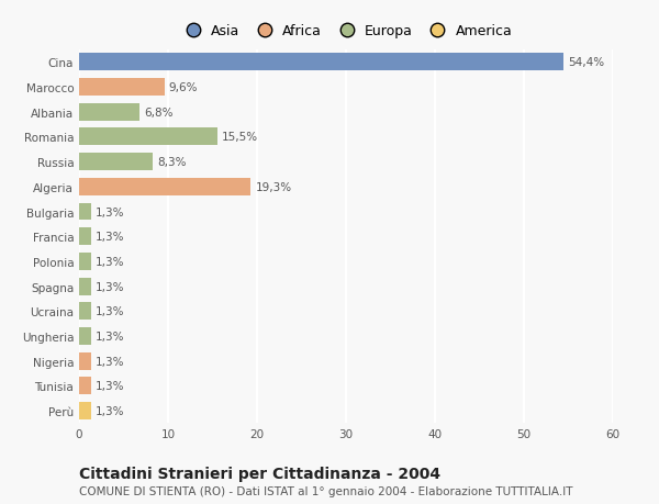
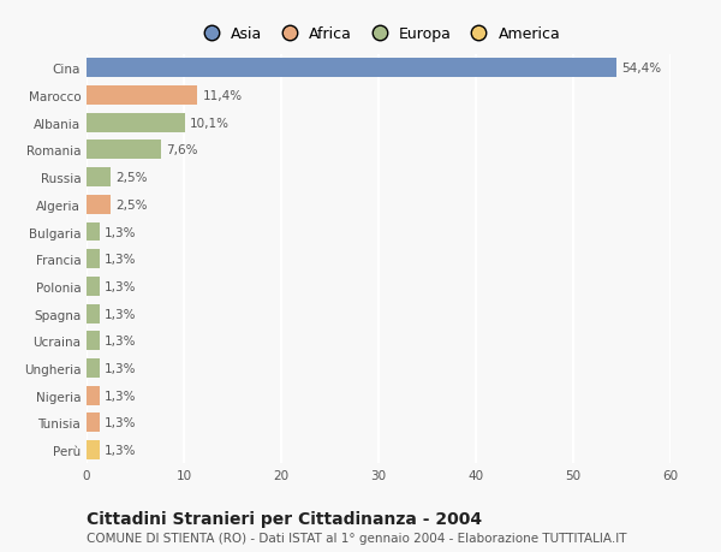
Marocco: 9,6% -> 11,4%
Albania: 6,8% -> 10,1%
Romania: 15,5% -> 7,6%
Russia: 8,3% -> 2,5%
Algeria: 19,3% -> 2,5%
